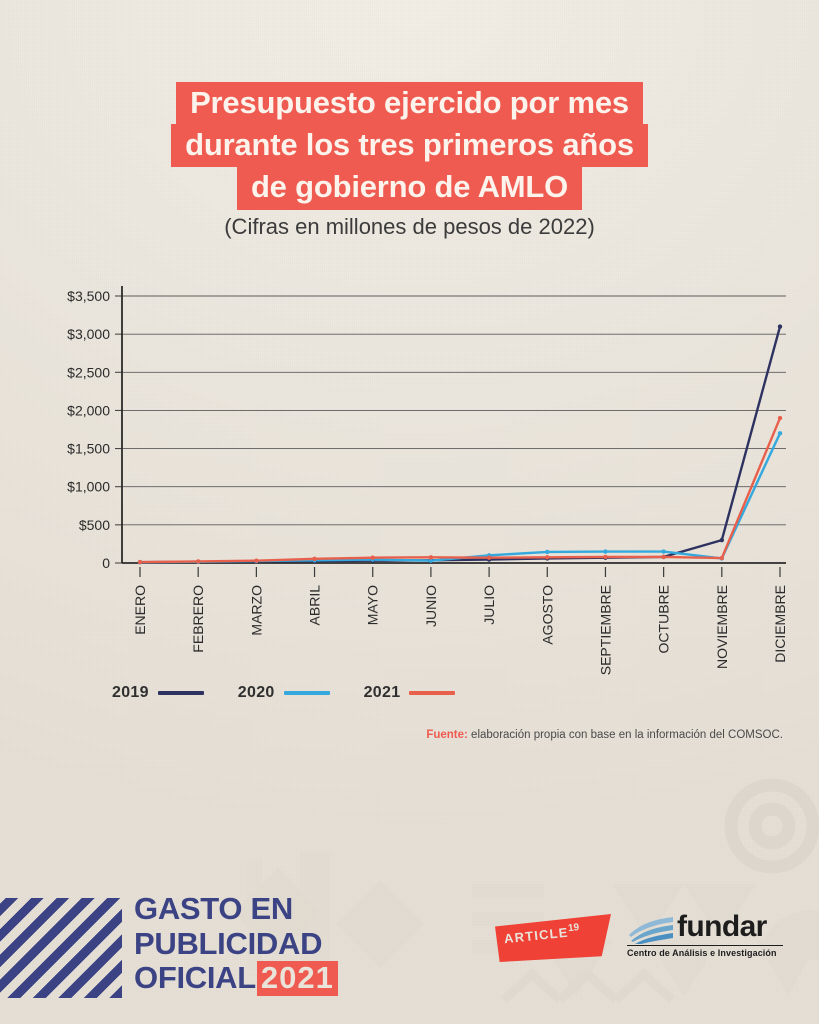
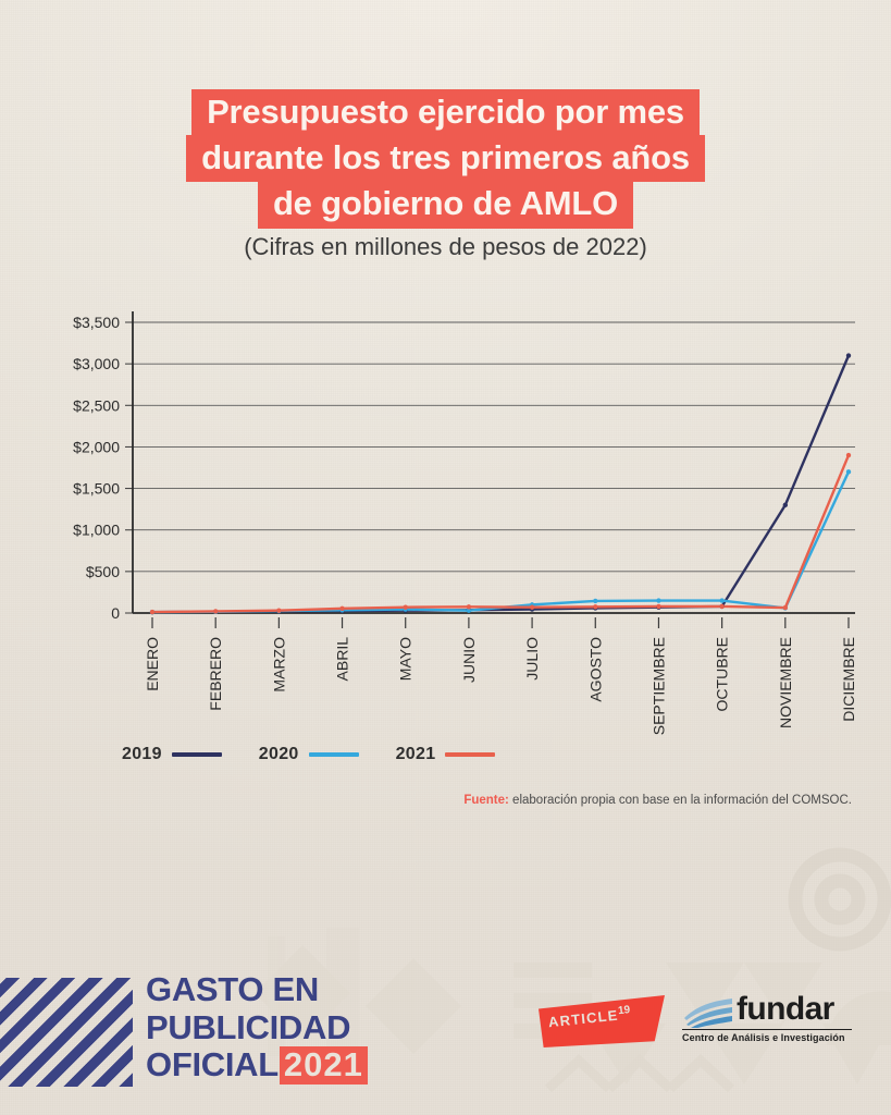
2019/NOVIEMBRE: $300 -> $1300
